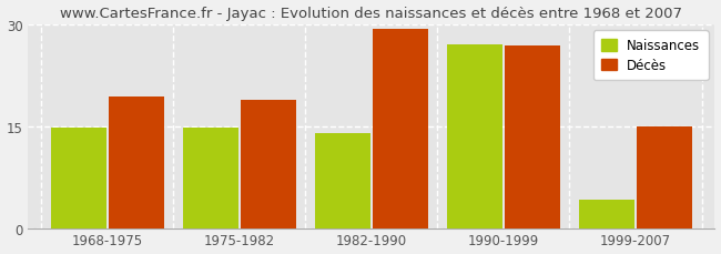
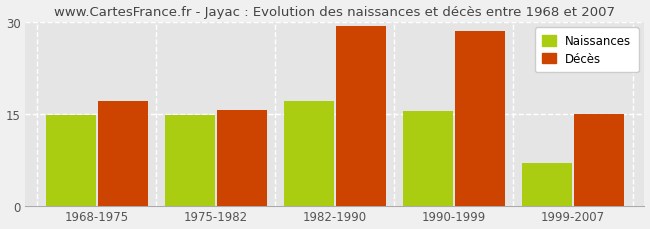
Décès/1968-1975: 19.4 -> 17.0
Décès/1975-1982: 18.8 -> 15.5
Naissances/1982-1990: 14.0 -> 17.0
Naissances/1990-1999: 27.0 -> 15.4
Décès/1990-1999: 26.8 -> 28.5
Naissances/1999-2007: 4.2 -> 7.0
